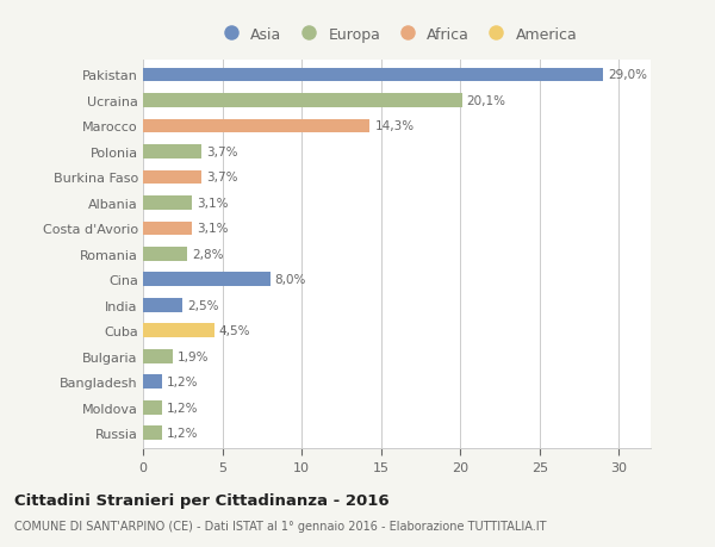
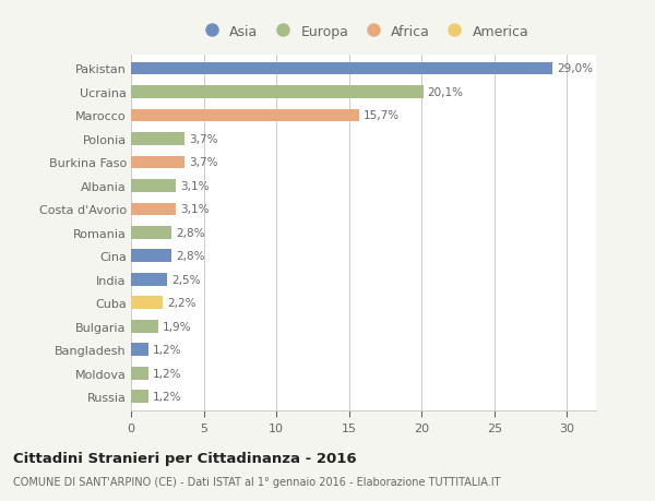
Marocco: 14,3% -> 15,7%
Cina: 8,0% -> 2,8%
Cuba: 4,5% -> 2,2%
